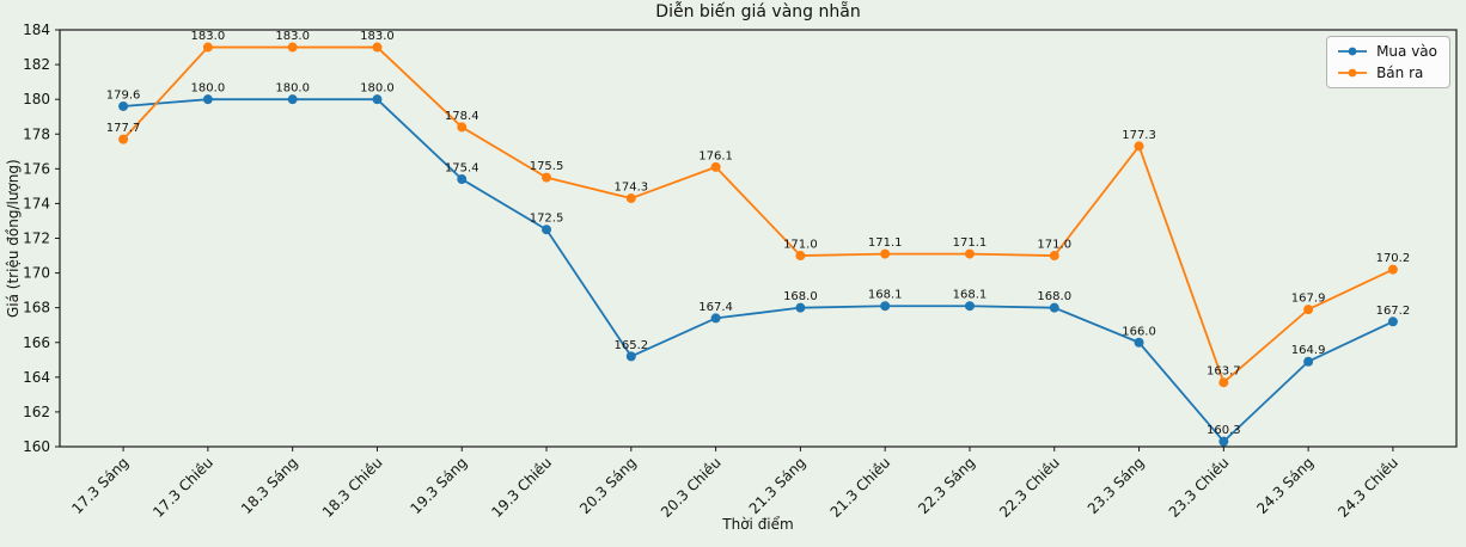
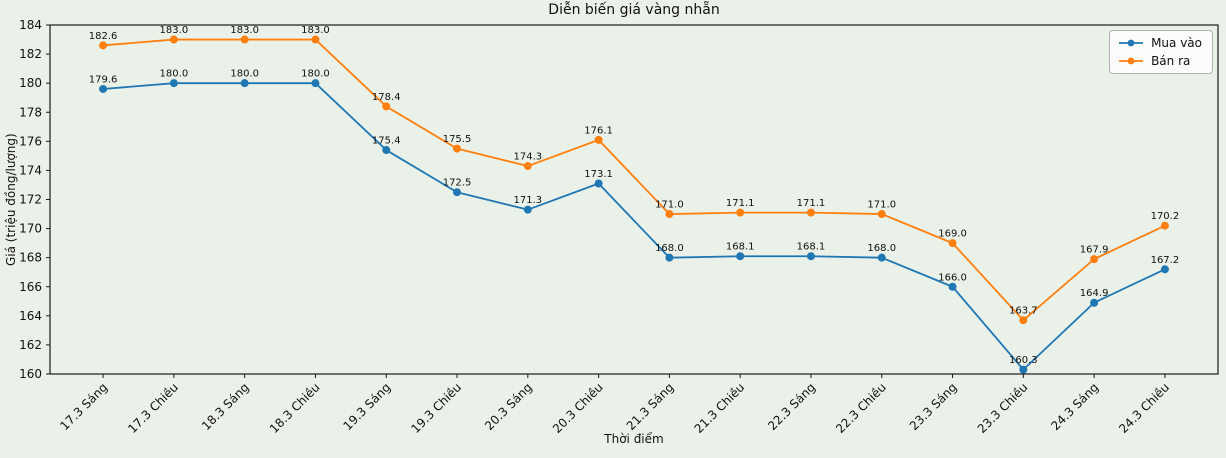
Bán ra/17.3 Sáng: 177.7 -> 182.6
Mua vào/20.3 Sáng: 165.2 -> 171.3
Mua vào/20.3 Chiều: 167.4 -> 173.1
Bán ra/23.3 Sáng: 177.3 -> 169.0
